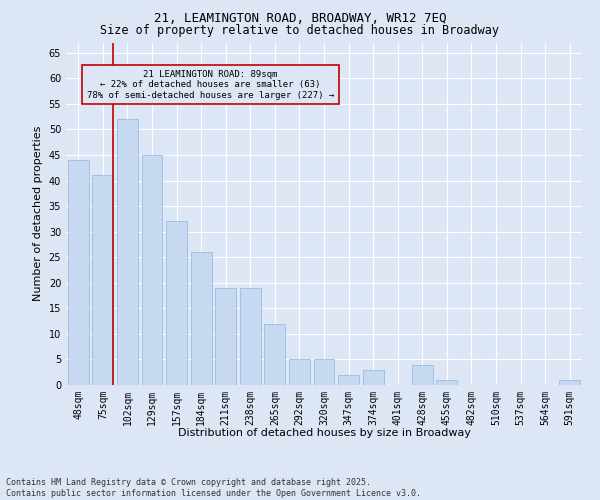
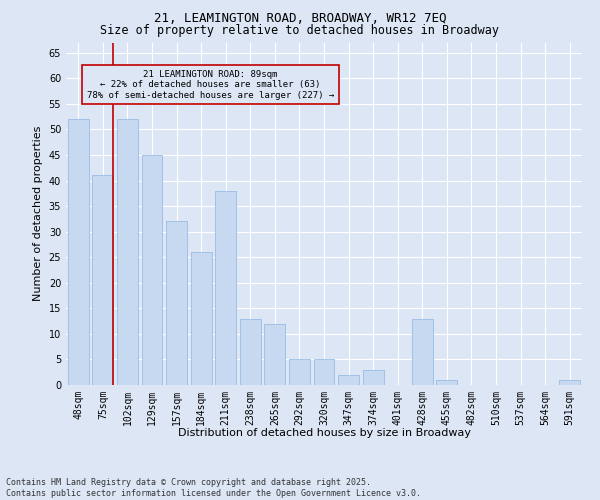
48sqm: 44 -> 52
211sqm: 19 -> 38
238sqm: 19 -> 13
428sqm: 4 -> 13
